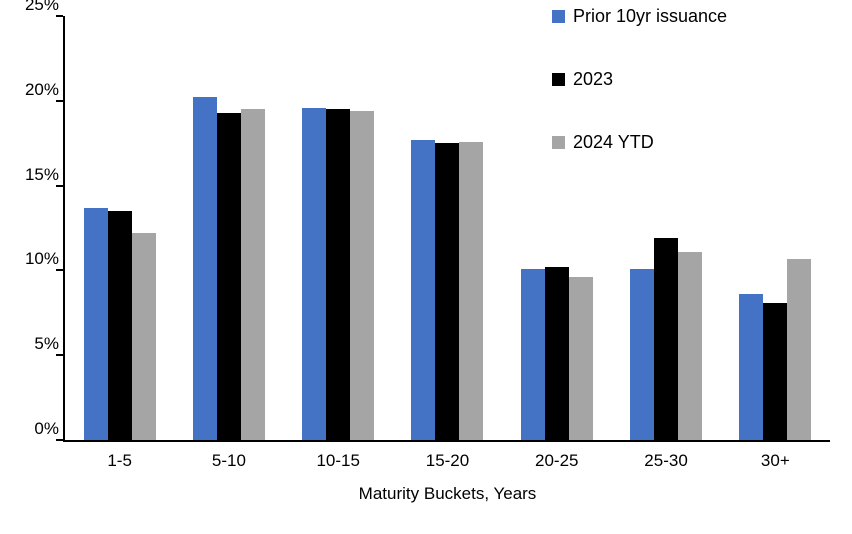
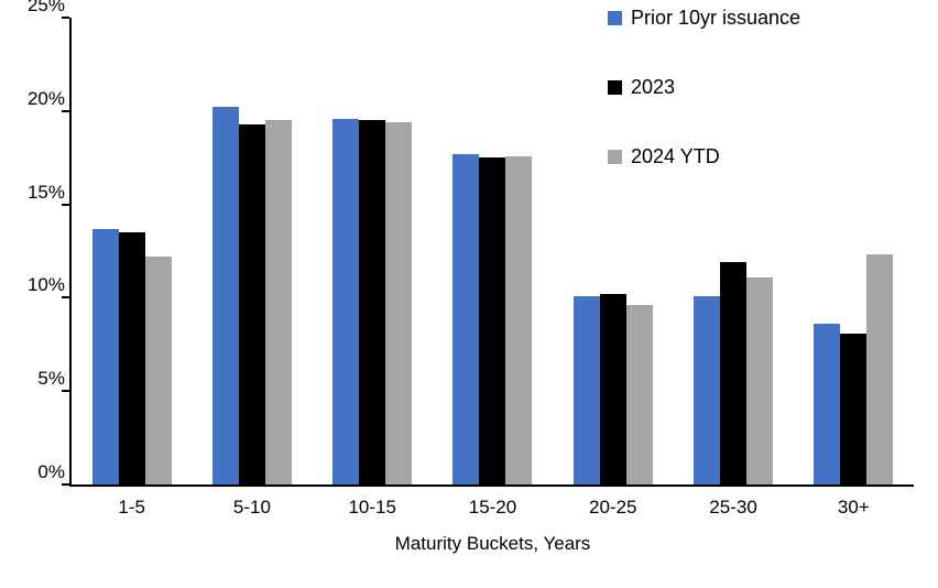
2024 YTD/30+: 10.7% -> 12.3%
